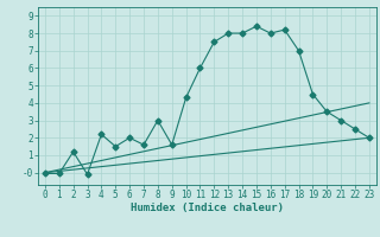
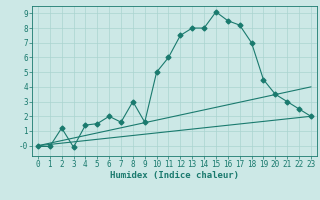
4: 2.2 -> 1.4
10: 4.3 -> 5.0
15: 8.4 -> 9.1
16: 8.0 -> 8.5
